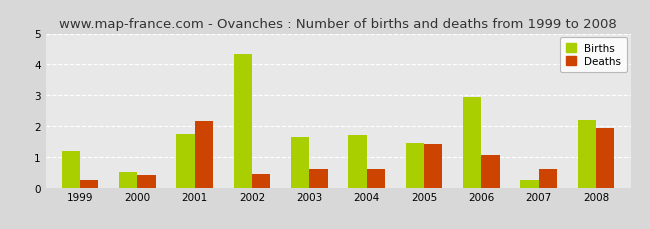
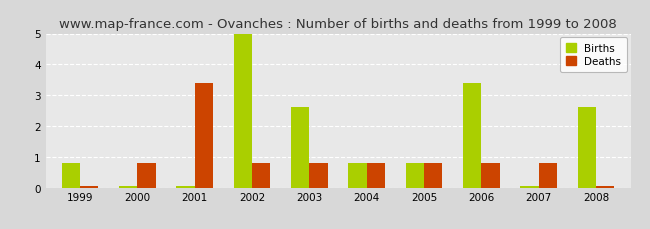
Births/1999: 1.20 -> 0.80
Deaths/1999: 0.25 -> 0.05
Births/2000: 0.50 -> 0.05
Deaths/2000: 0.40 -> 0.80
Births/2001: 1.75 -> 0.05
Deaths/2001: 2.15 -> 3.40
Births/2002: 4.35 -> 5.00
Deaths/2002: 0.45 -> 0.80
Births/2003: 1.65 -> 2.60
Deaths/2003: 0.60 -> 0.80
Births/2004: 1.70 -> 0.80
Deaths/2004: 0.60 -> 0.80
Births/2005: 1.45 -> 0.80
Deaths/2005: 1.40 -> 0.80
Births/2006: 2.95 -> 3.40
Deaths/2006: 1.05 -> 0.80
Births/2007: 0.25 -> 0.05
Deaths/2007: 0.60 -> 0.80
Births/2008: 2.20 -> 2.60
Deaths/2008: 1.95 -> 0.05
